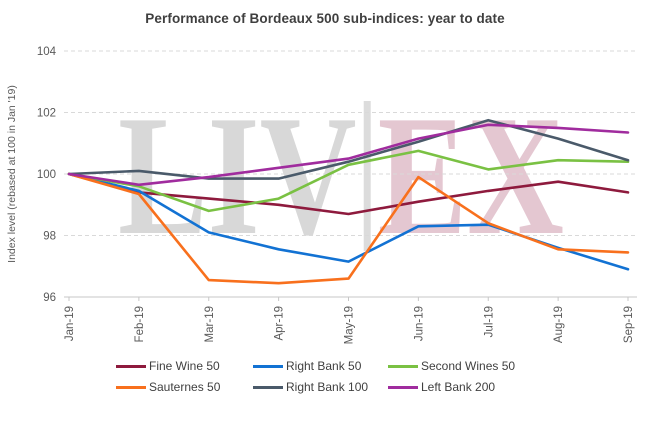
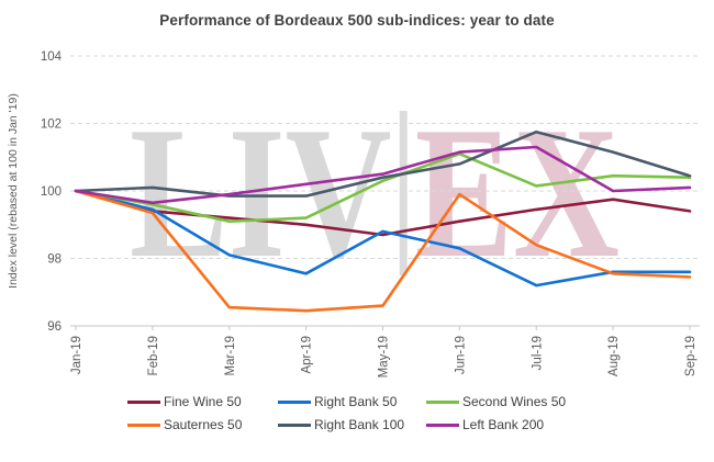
Second Wines 50/Mar-19: 98.8 -> 99.1
Right Bank 50/May-19: 97.2 -> 98.8
Second Wines 50/Jun-19: 100.8 -> 101.1
Right Bank 100/Jun-19: 101.0 -> 100.8
Right Bank 50/Jul-19: 98.3 -> 97.2
Left Bank 200/Jul-19: 101.6 -> 101.3
Left Bank 200/Aug-19: 101.5 -> 100.0
Right Bank 50/Sep-19: 96.9 -> 97.6
Left Bank 200/Sep-19: 101.3 -> 100.1
